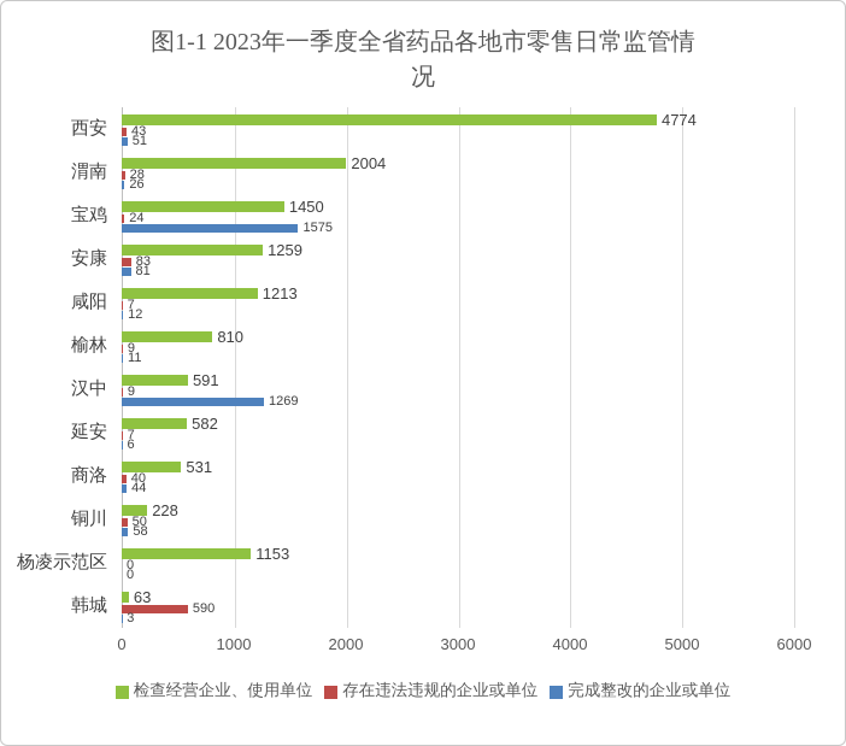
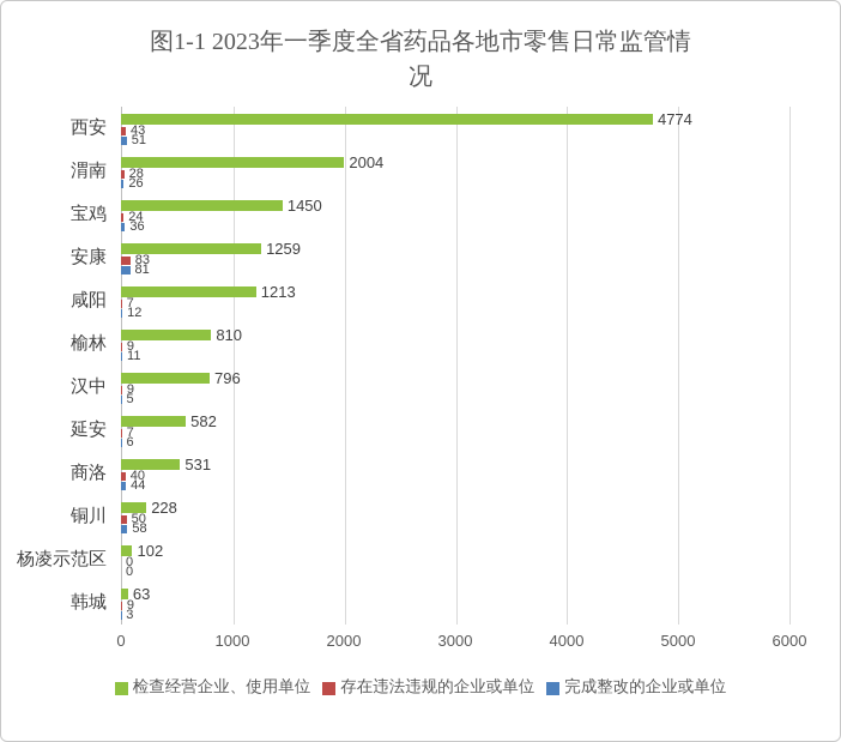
完成整改的企业或单位/宝鸡: 1575 -> 36
检查经营企业、使用单位/汉中: 591 -> 796
完成整改的企业或单位/汉中: 1269 -> 5
检查经营企业、使用单位/杨凌示范区: 1153 -> 102
存在违法违规的企业或单位/韩城: 590 -> 9
